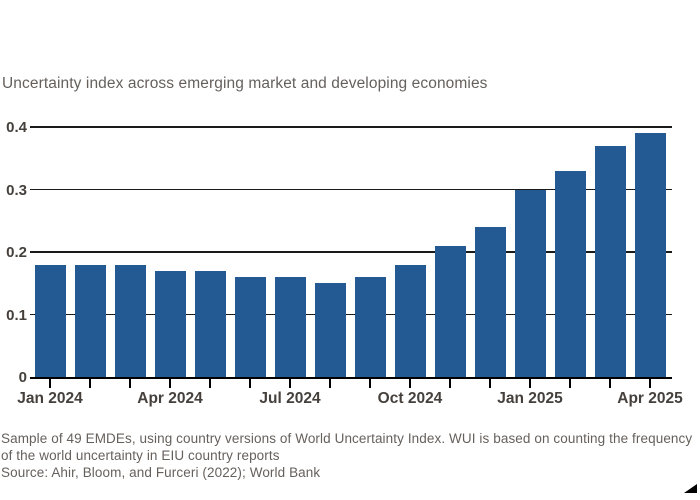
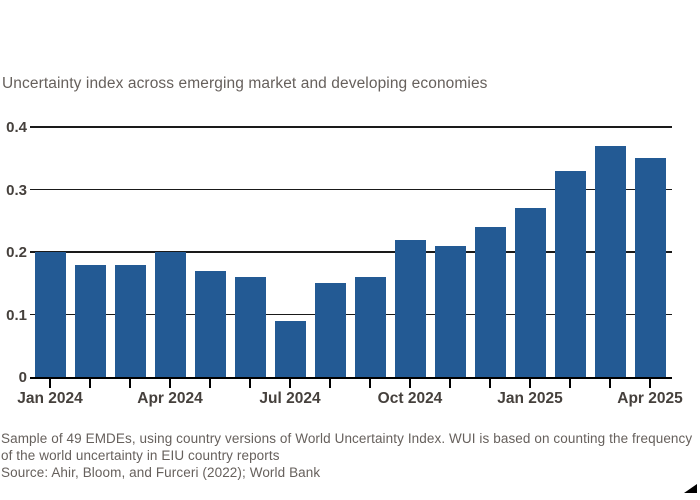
Jan 2024: 0.18 -> 0.20
Apr 2024: 0.17 -> 0.20
Jul 2024: 0.16 -> 0.09
Oct 2024: 0.18 -> 0.22
Jan 2025: 0.30 -> 0.27
Apr 2025: 0.39 -> 0.35
